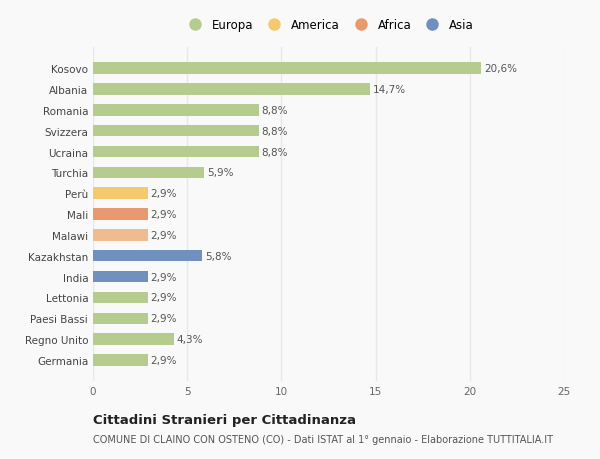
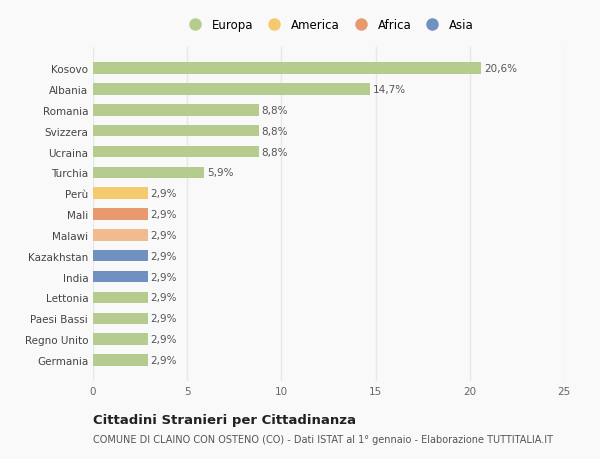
Kazakhstan: 5,8% -> 2,9%
Regno Unito: 4,3% -> 2,9%
